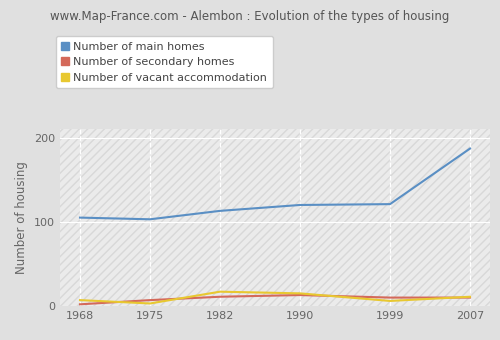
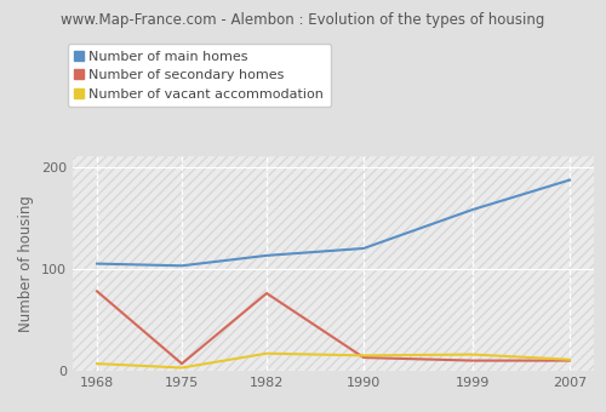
Number of secondary homes/1968: 2 -> 78
Number of secondary homes/1982: 11 -> 76
Number of main homes/1999: 121 -> 158
Number of vacant accommodation/1999: 6 -> 16
